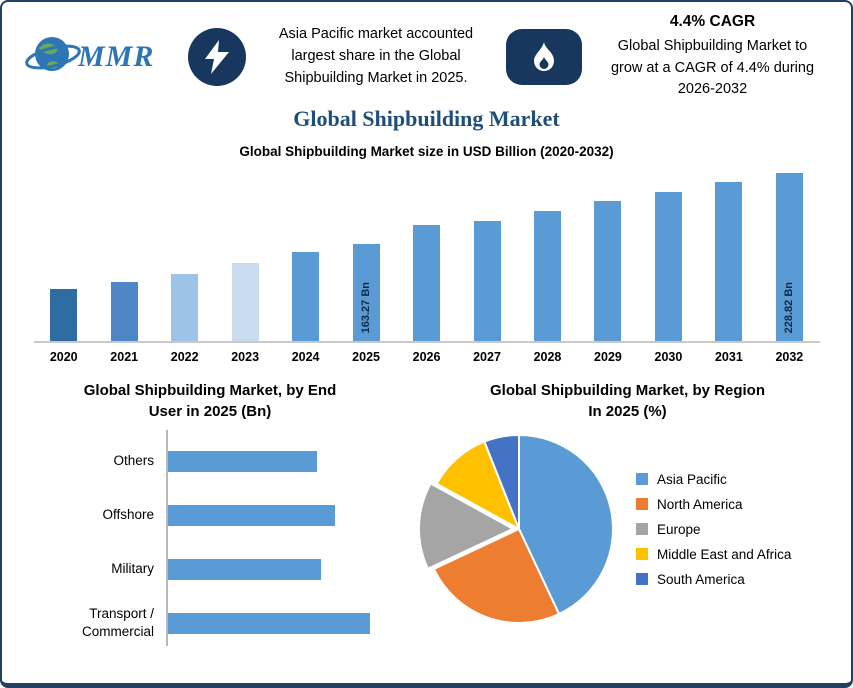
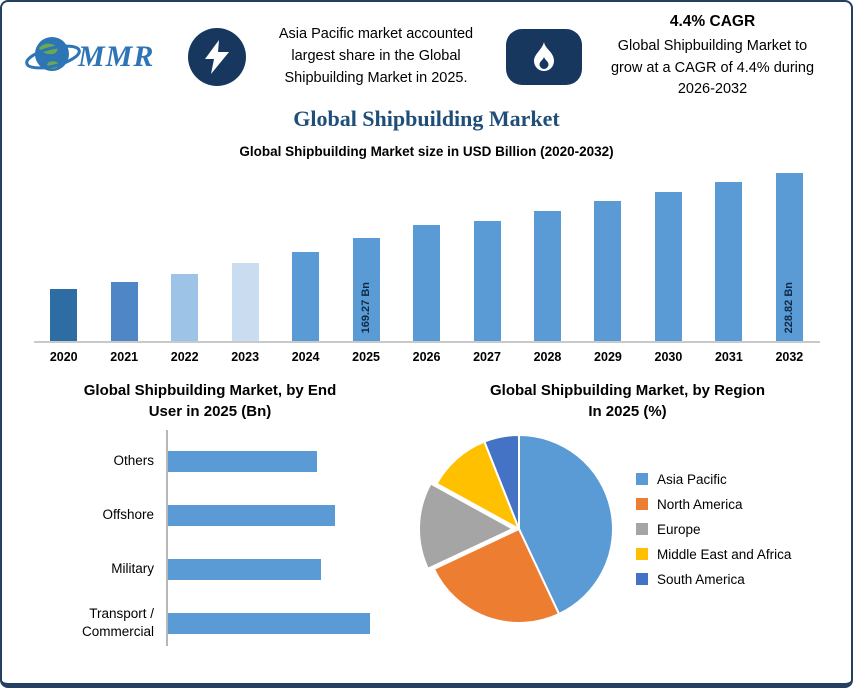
Global Shipbuilding Market size in USD Billion (2020-2032)/2025: 163.27 -> 169.27
